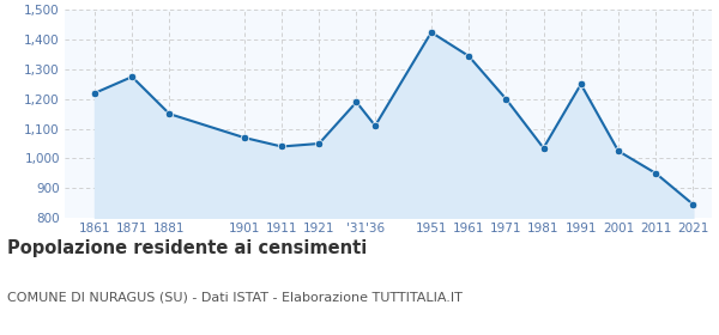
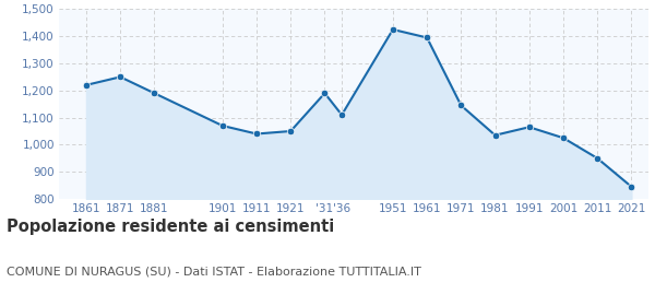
1871: 1,275 -> 1,250
1881: 1,150 -> 1,190
1961: 1,345 -> 1,395
1971: 1,200 -> 1,145
1991: 1,250 -> 1,065
